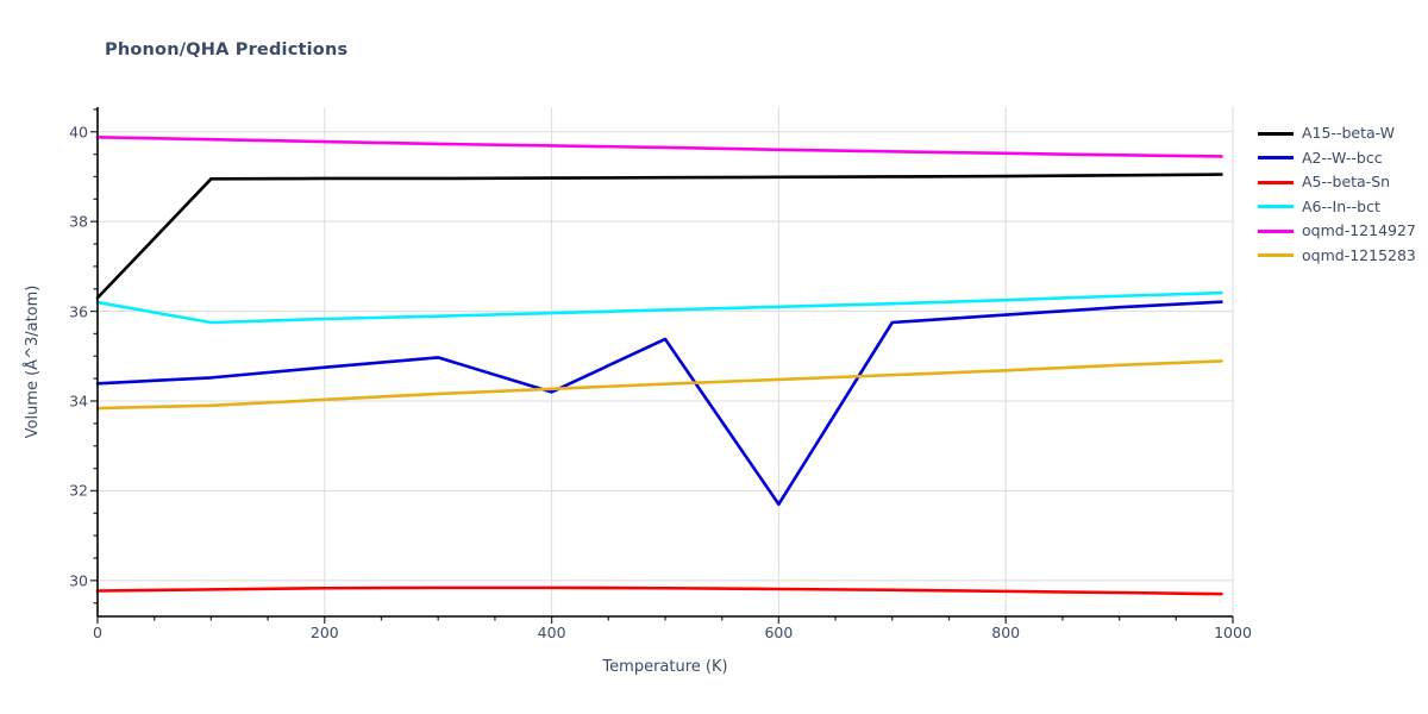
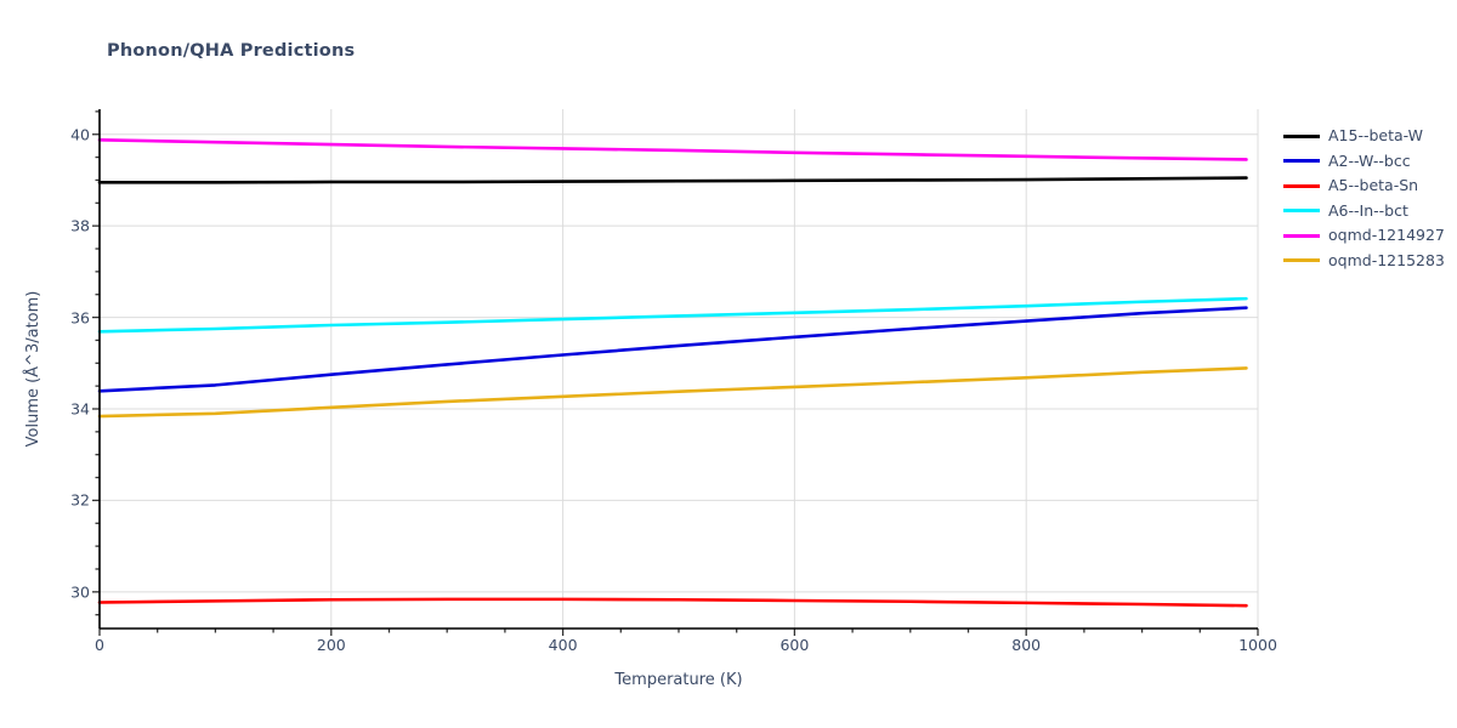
A15--beta-W/0: 36.3 -> 39.0
A6--In--bct/0: 36.2 -> 35.7
A2--W--bcc/400: 34.2 -> 35.2
A2--W--bcc/600: 31.7 -> 35.6
